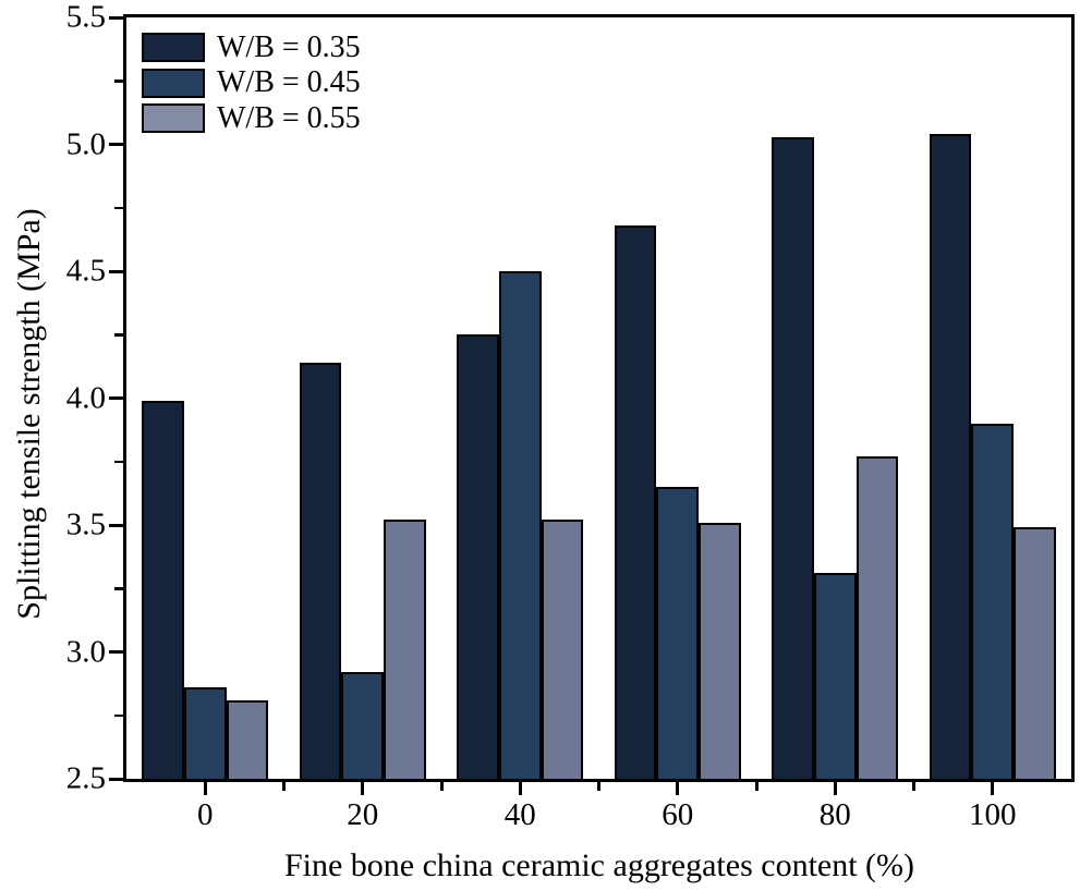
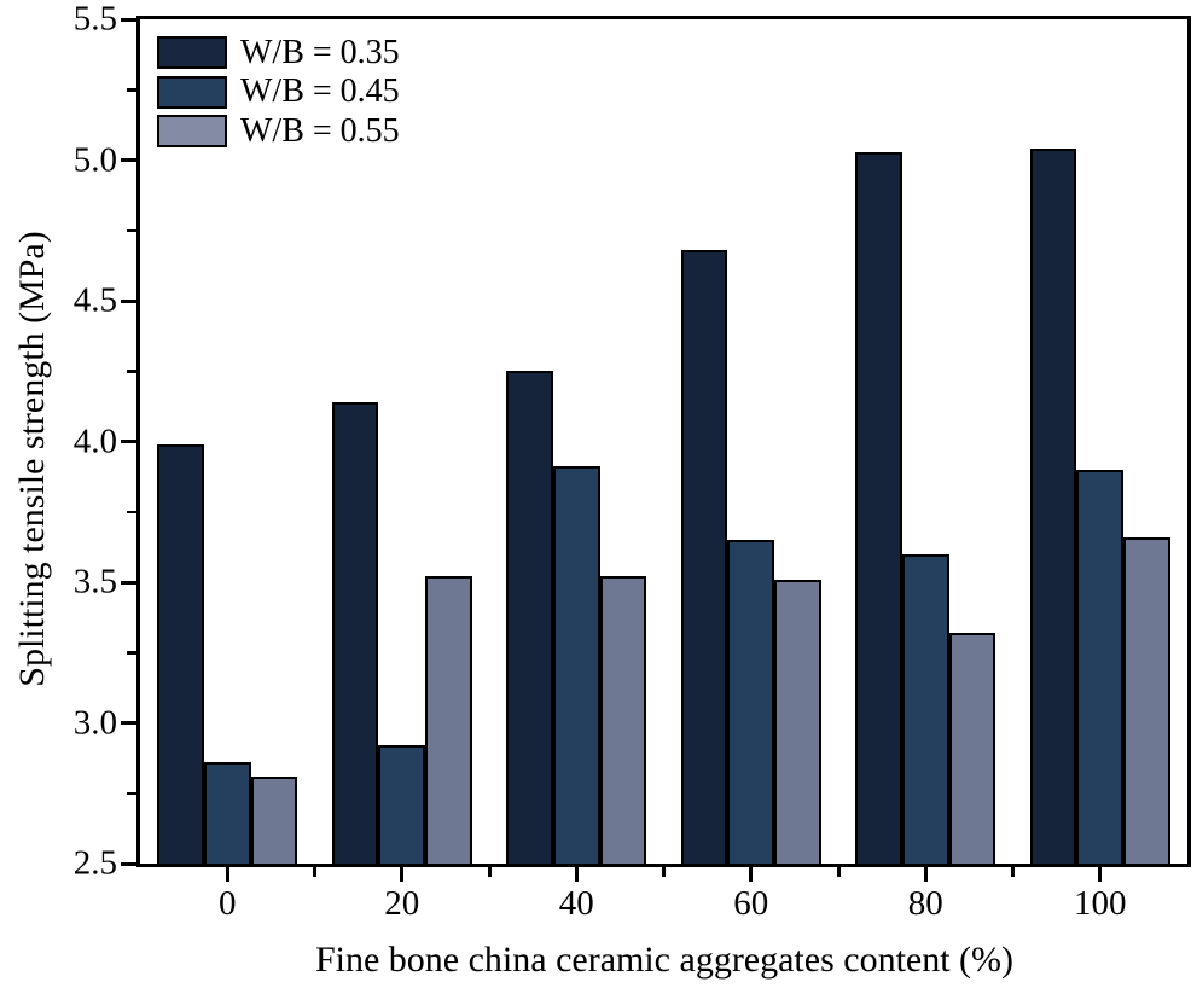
W/B = 0.45/40: 4.50 -> 3.91
W/B = 0.45/80: 3.31 -> 3.60
W/B = 0.55/80: 3.77 -> 3.32
W/B = 0.55/100: 3.49 -> 3.66
